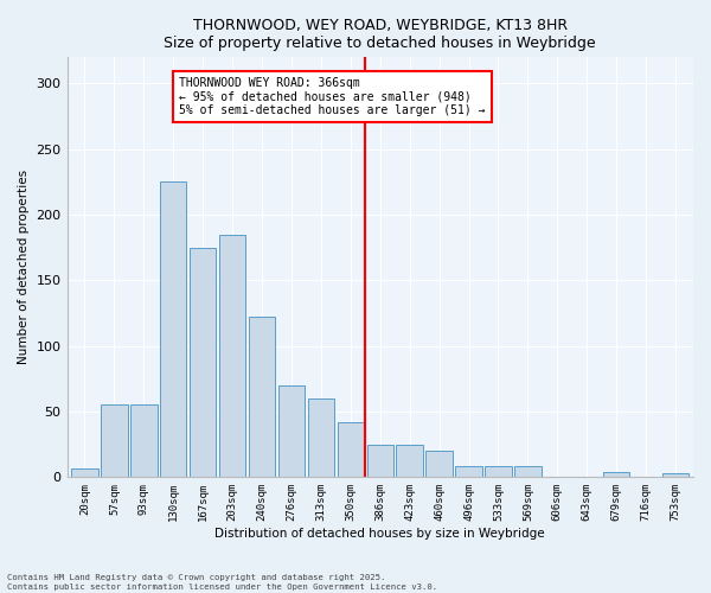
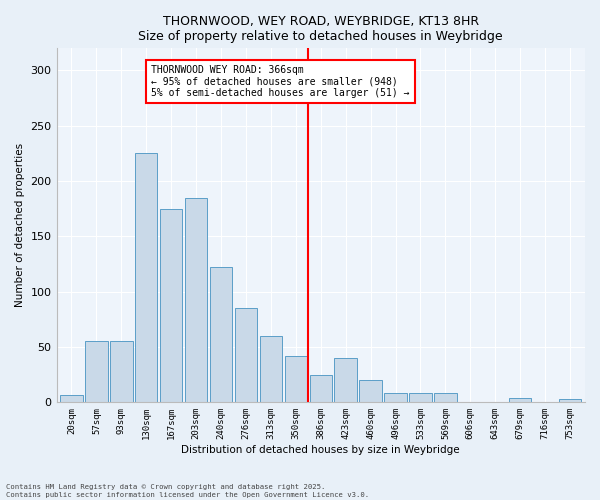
276sqm: 70 -> 85
423sqm: 25 -> 40
